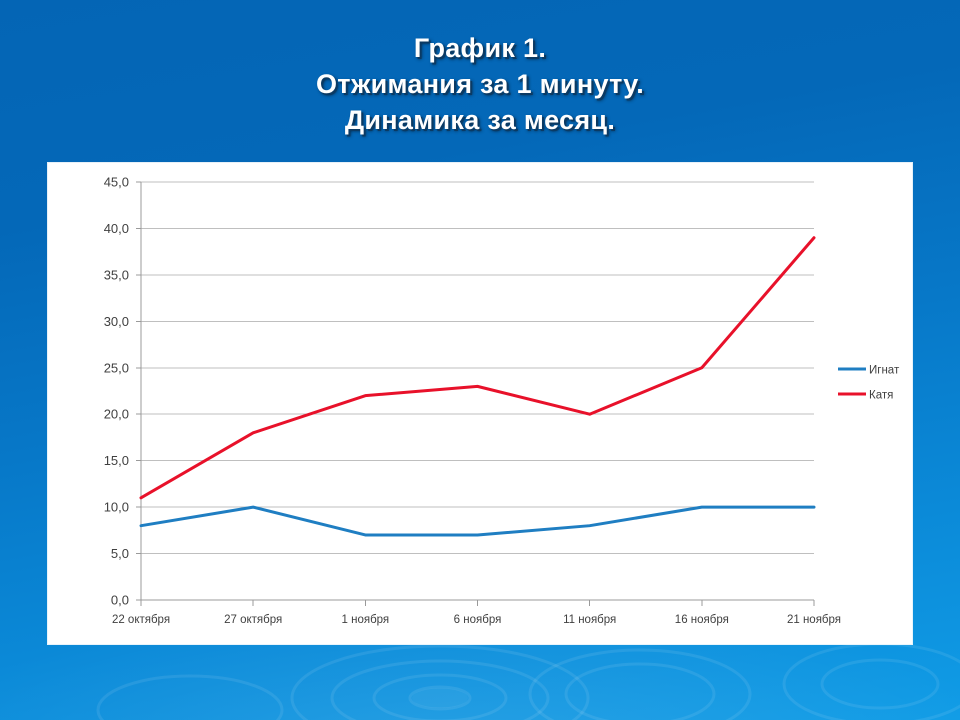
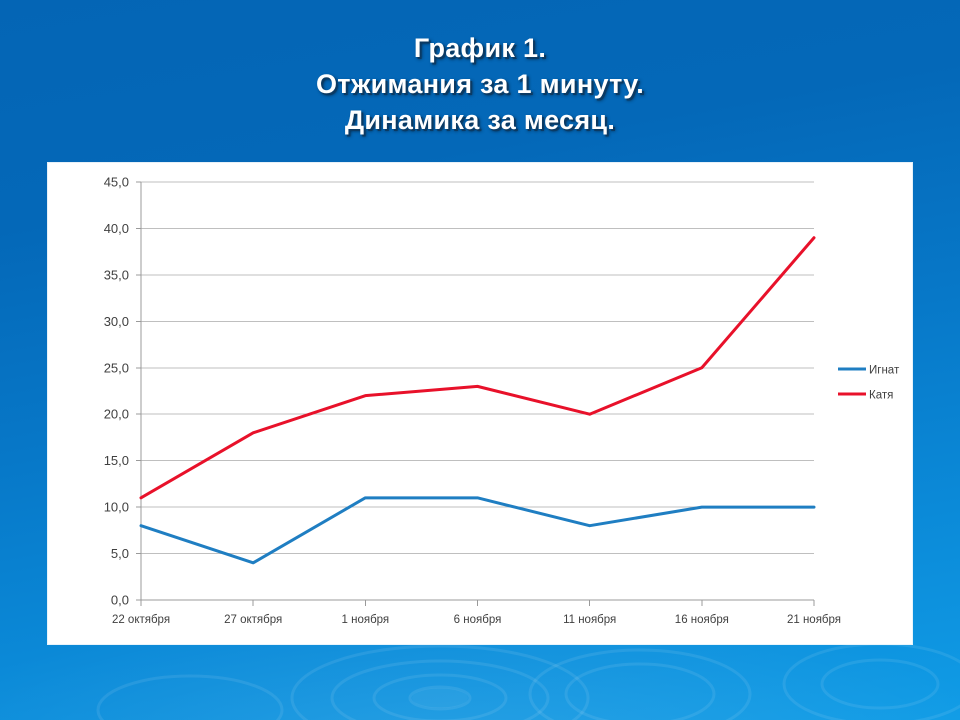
Игнат/27 октября: 10 -> 4
Игнат/1 ноября: 7 -> 11
Игнат/6 ноября: 7 -> 11
